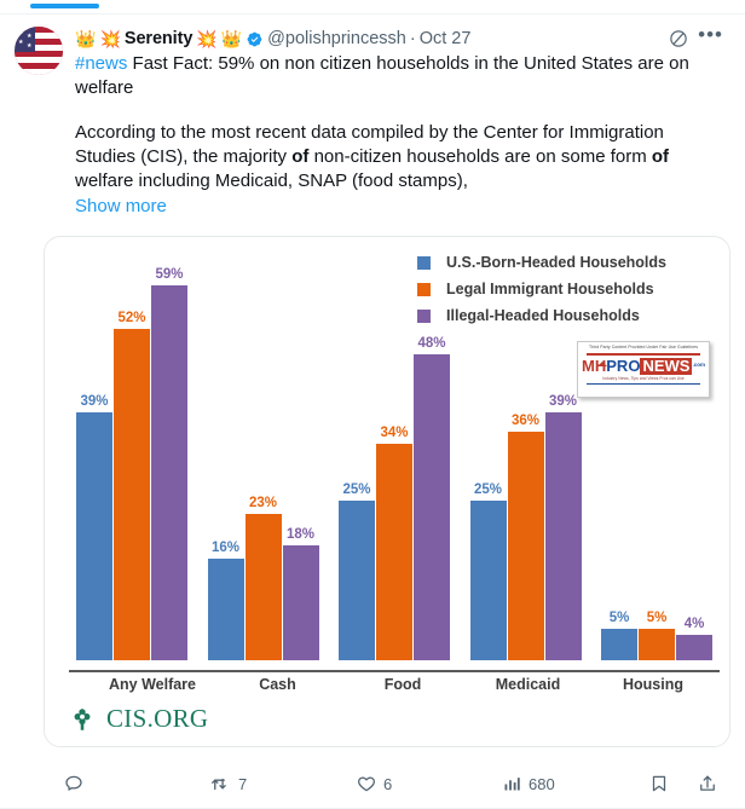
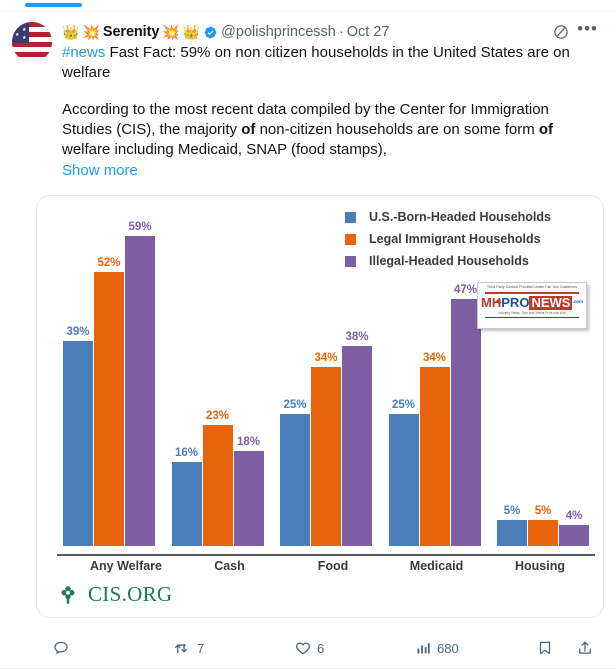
Illegal-Headed Households/Food: 48% -> 38%
Legal Immigrant Households/Medicaid: 36% -> 34%
Illegal-Headed Households/Medicaid: 39% -> 47%
